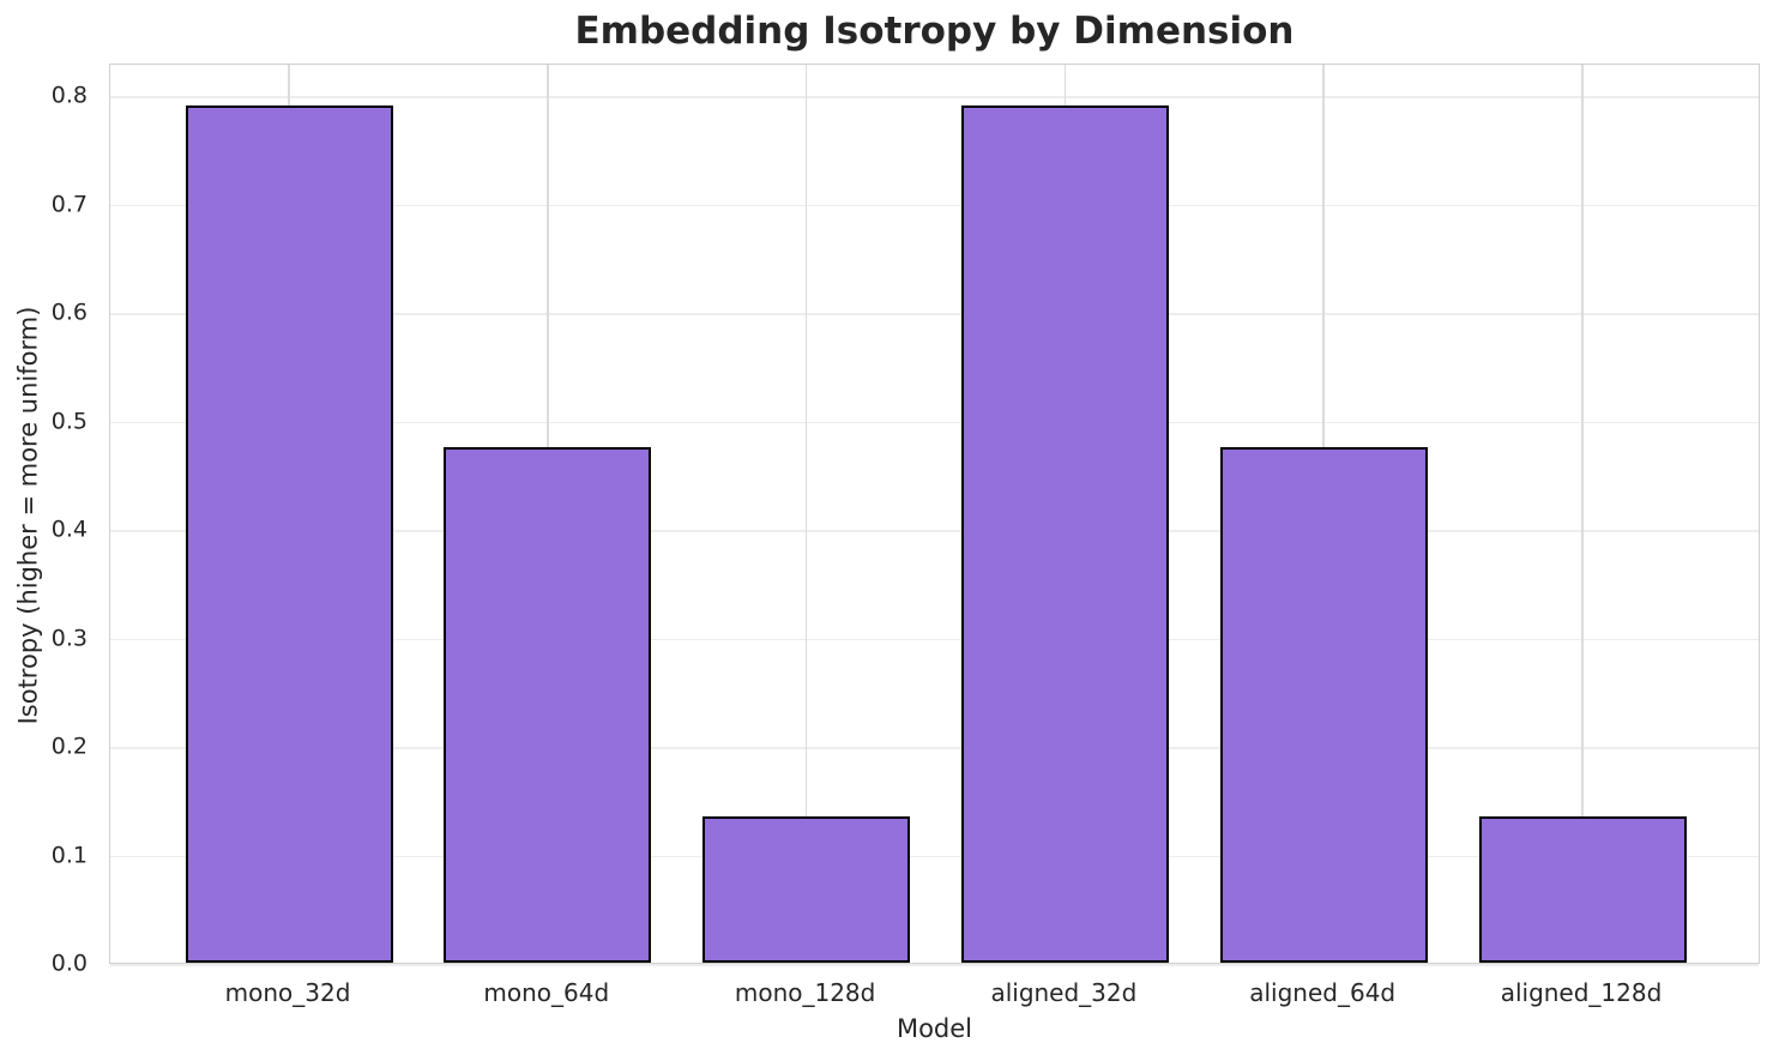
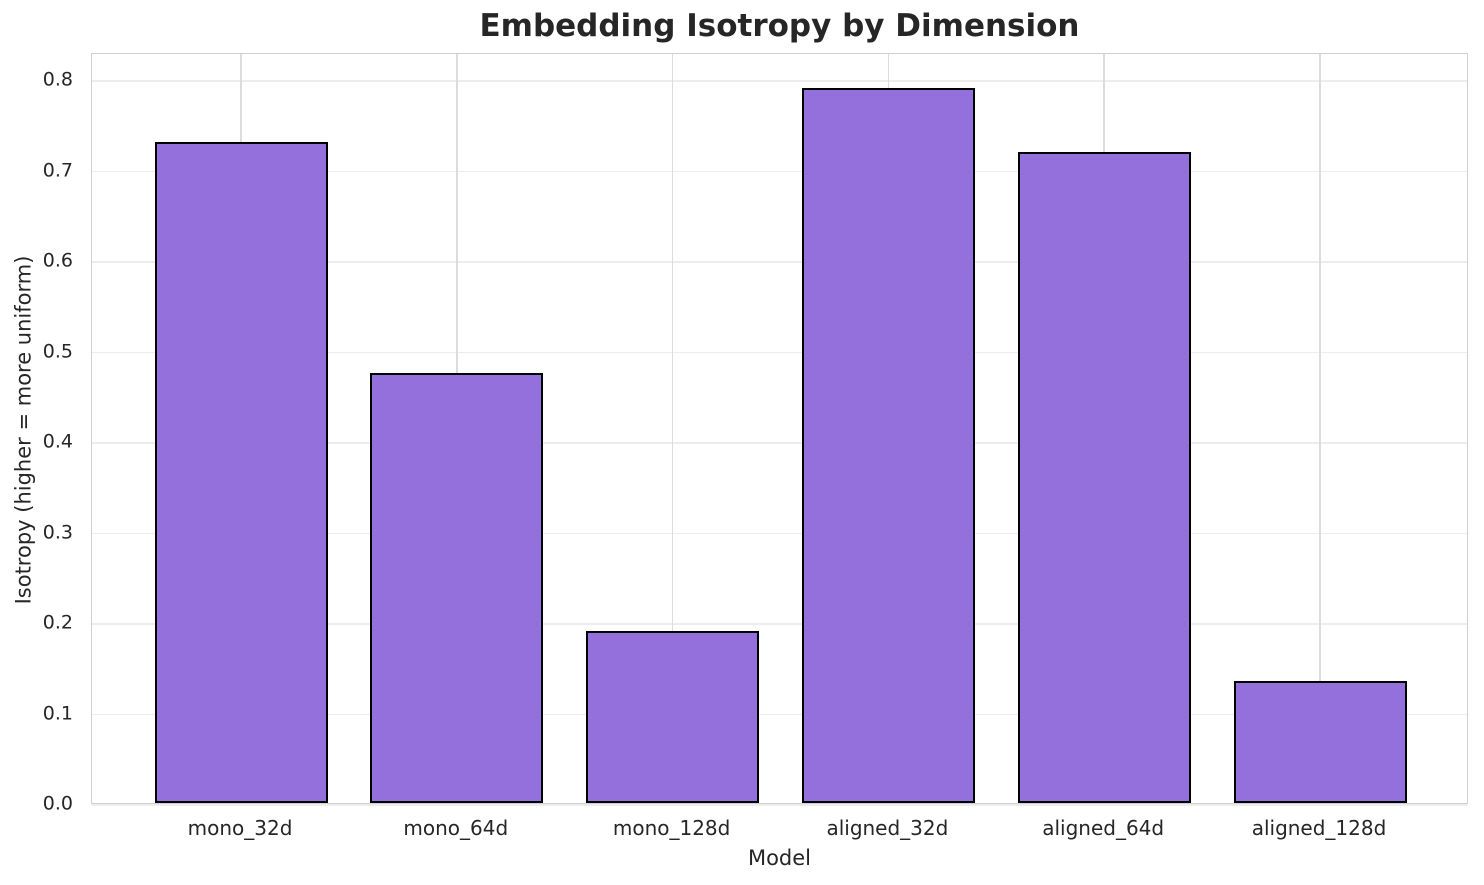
mono_32d: 0.79 -> 0.73
mono_128d: 0.14 -> 0.19
aligned_64d: 0.47 -> 0.72
